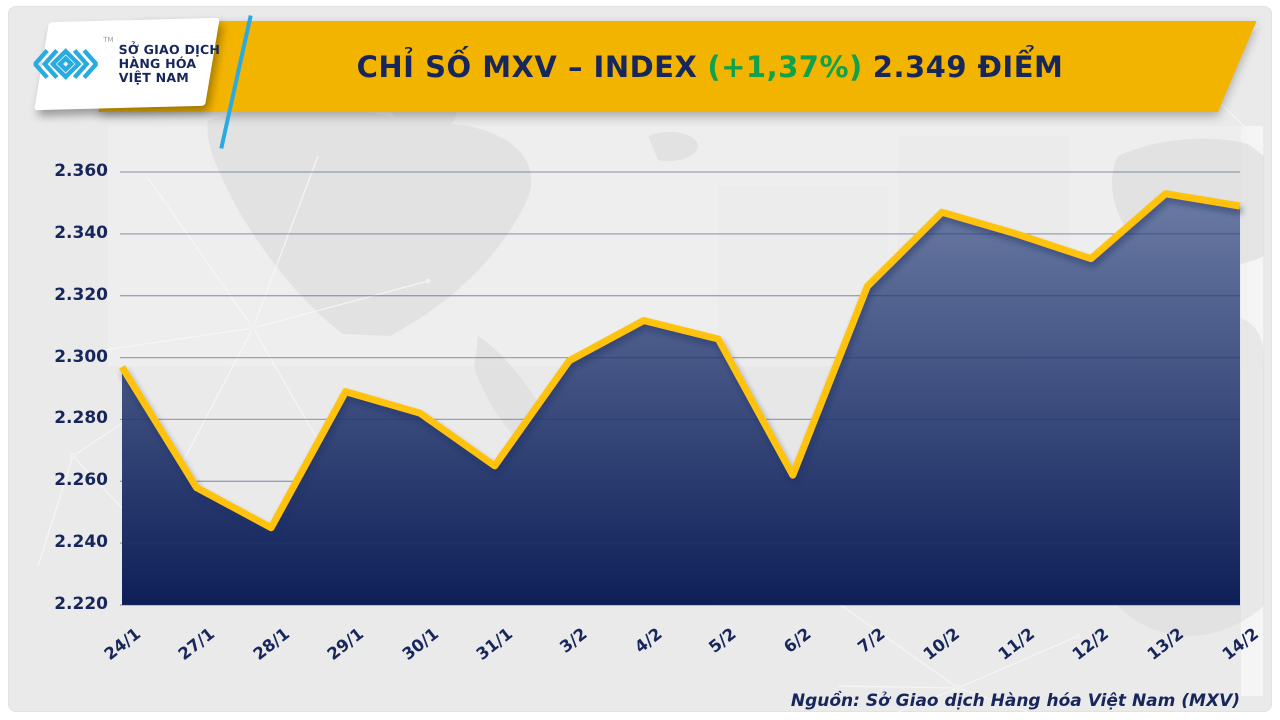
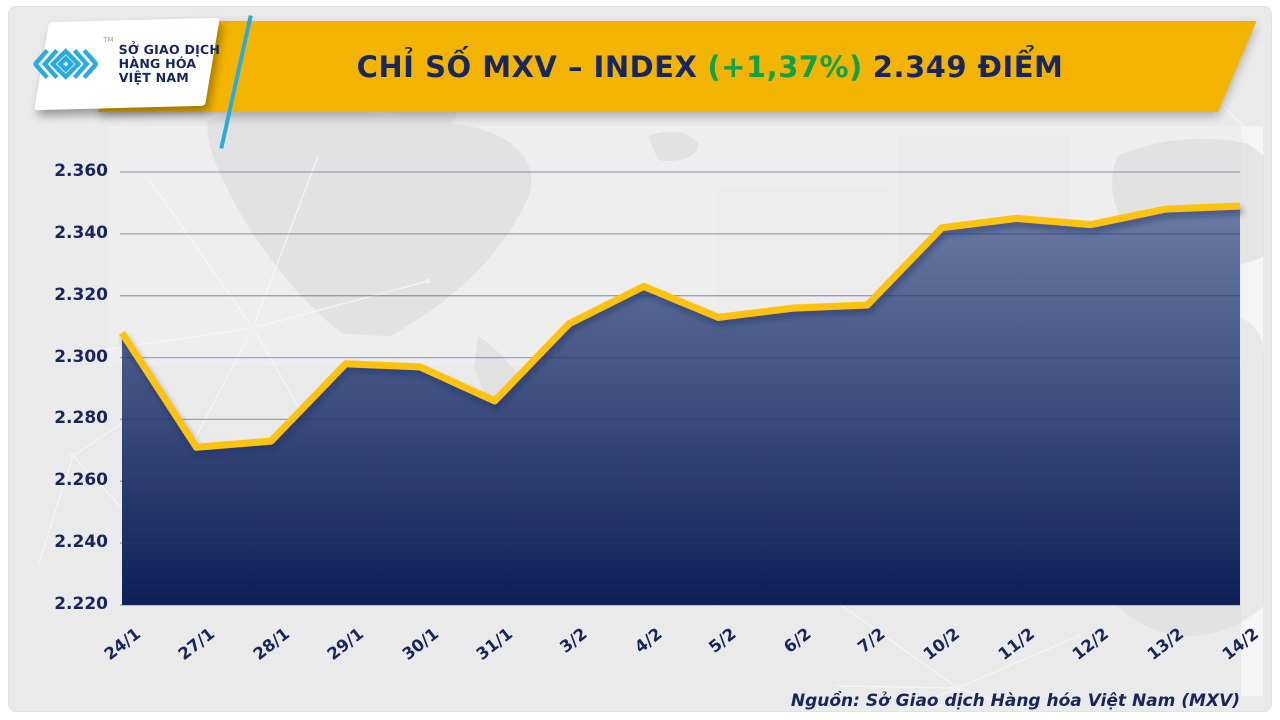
24/1: 2297 -> 2308
27/1: 2258 -> 2271
28/1: 2245 -> 2273
29/1: 2289 -> 2298
30/1: 2282 -> 2297
31/1: 2265 -> 2286
3/2: 2299 -> 2311
4/2: 2312 -> 2323
5/2: 2306 -> 2313
6/2: 2262 -> 2316
7/2: 2323 -> 2317
10/2: 2347 -> 2342
11/2: 2340 -> 2345
12/2: 2332 -> 2343
13/2: 2353 -> 2348
